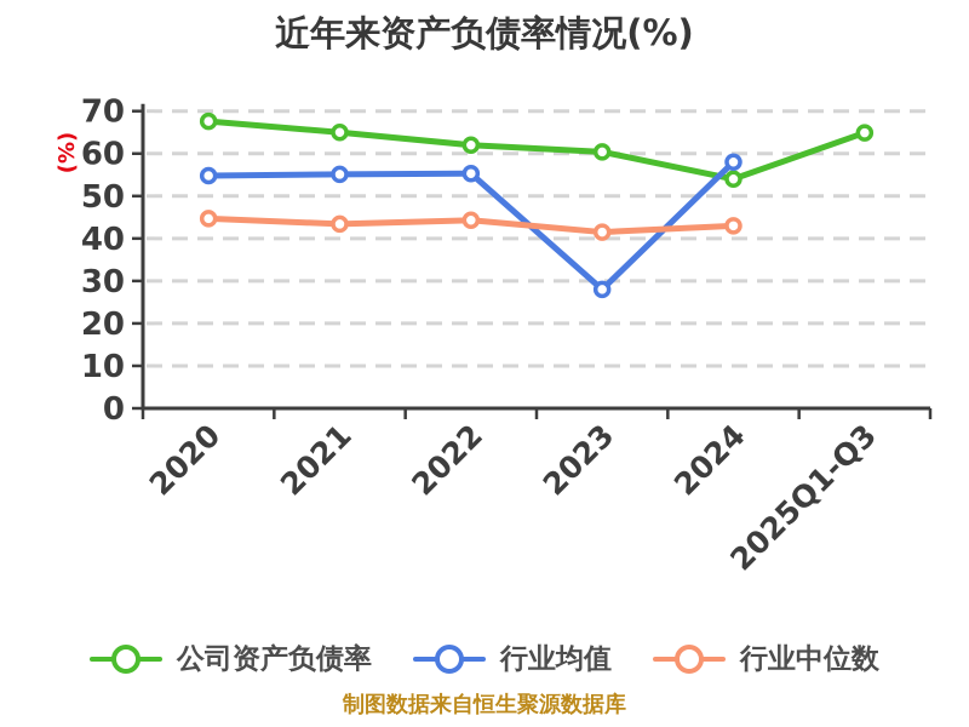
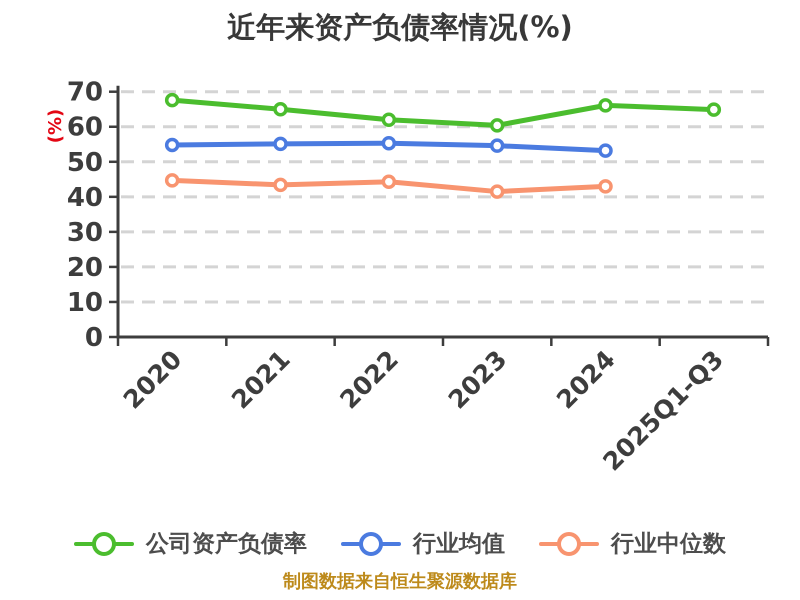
行业均值/2023: 28 -> 55
公司资产负债率/2024: 54 -> 66
行业均值/2024: 58 -> 53
